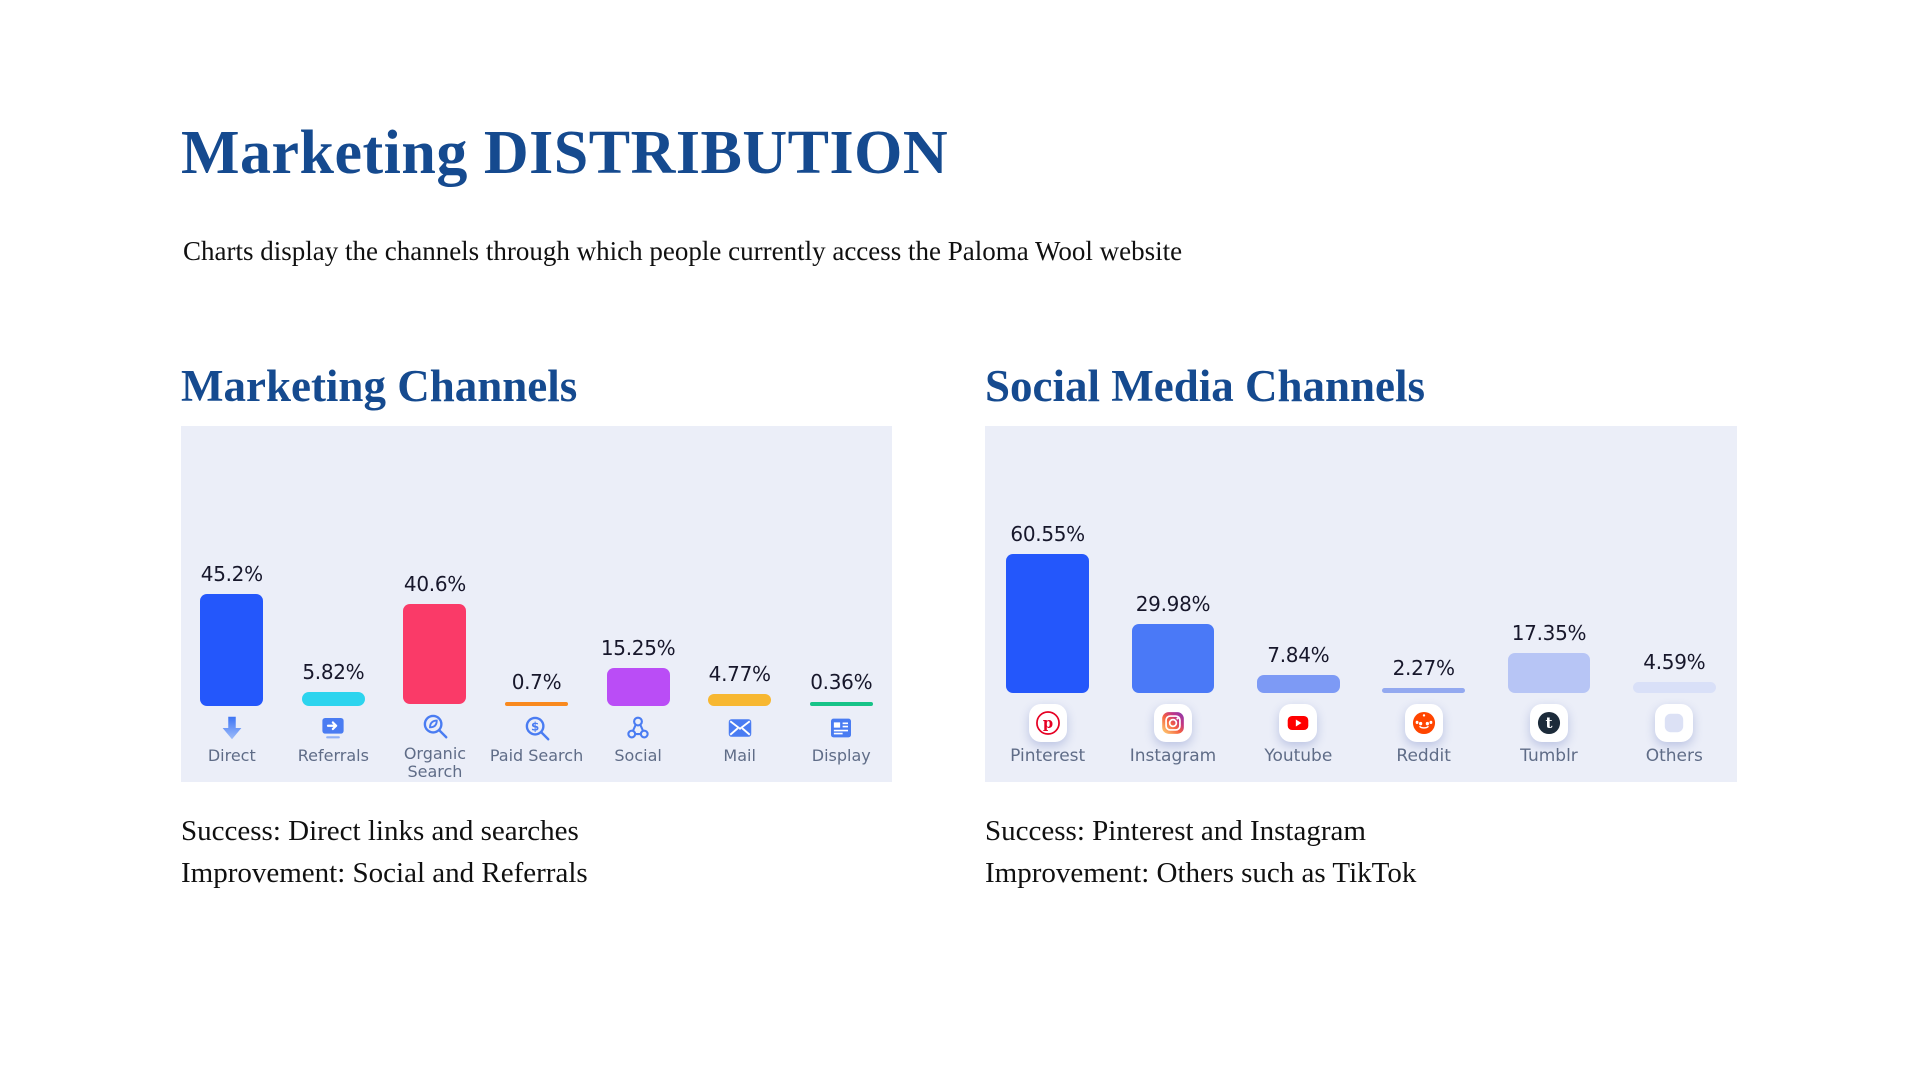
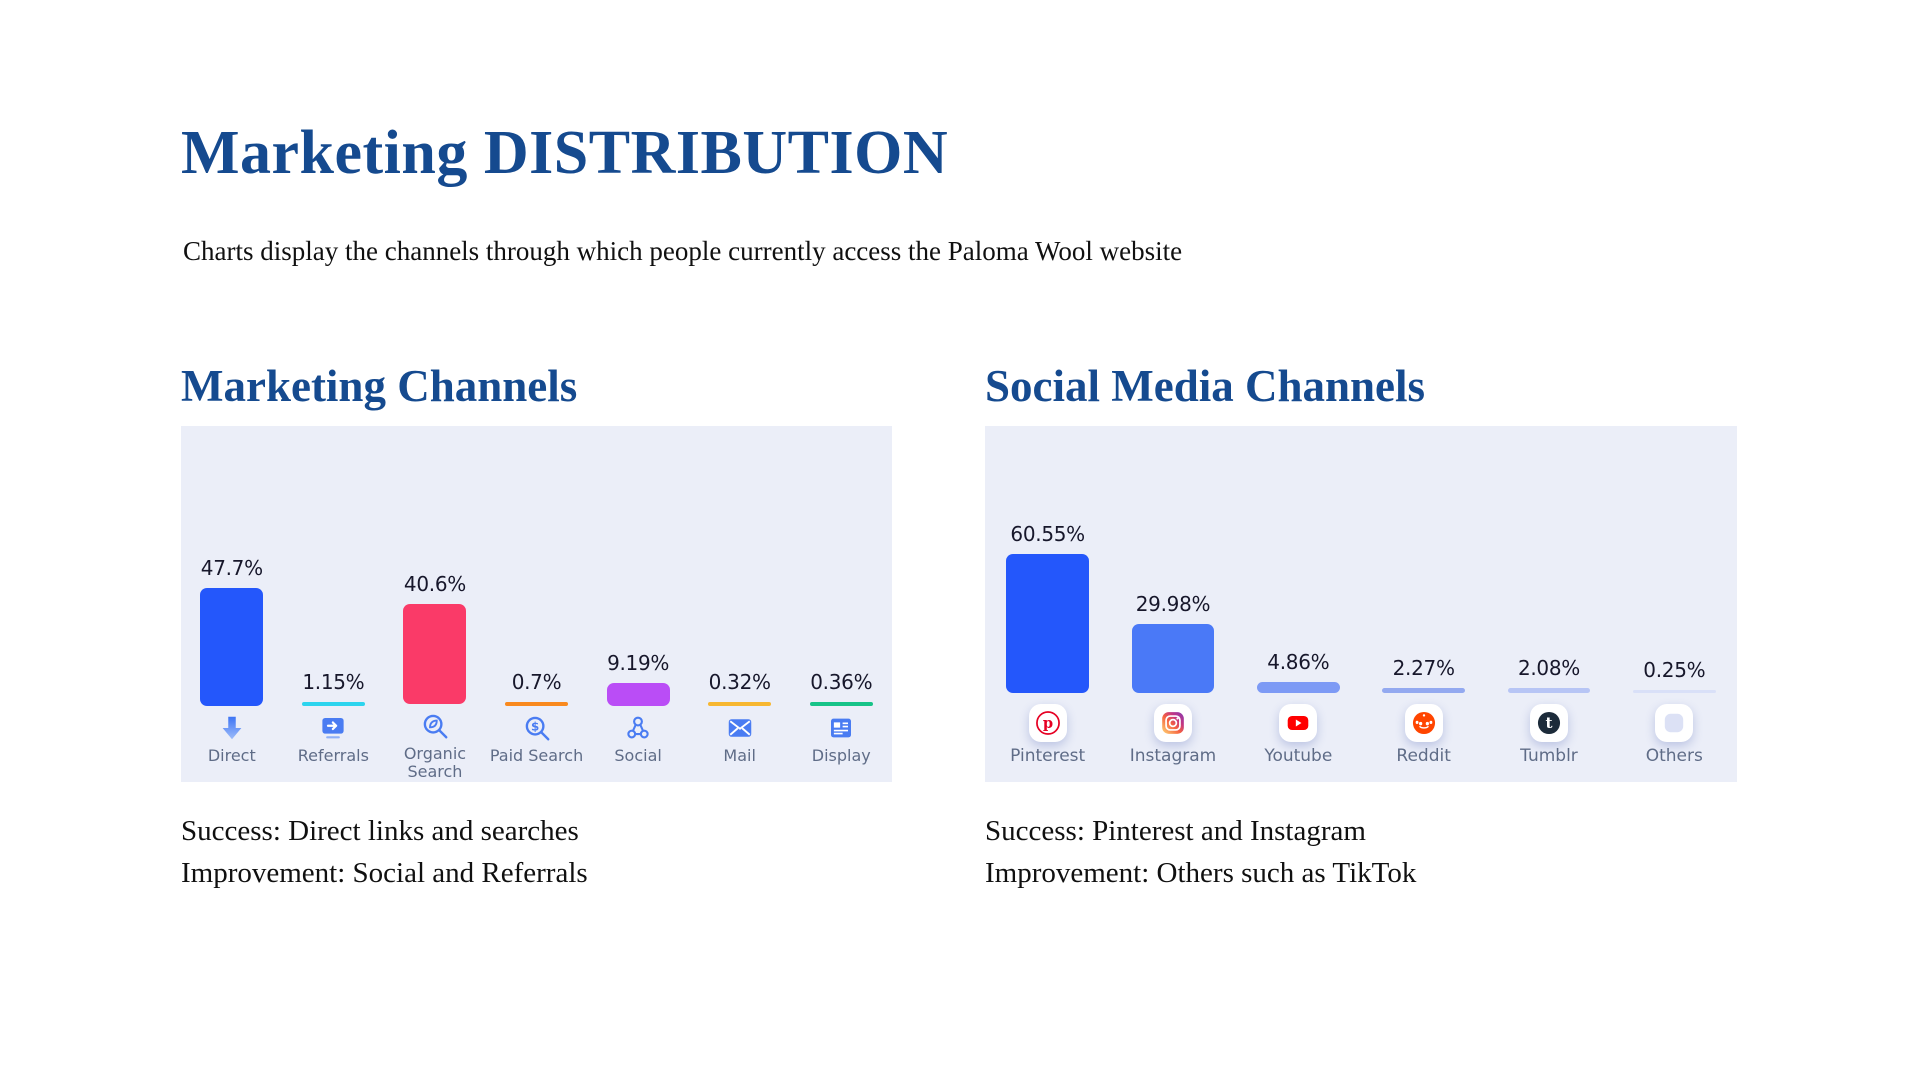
Marketing Channels/Direct: 45.2% -> 47.7%
Marketing Channels/Referrals: 5.82% -> 1.15%
Marketing Channels/Social: 15.25% -> 9.19%
Marketing Channels/Mail: 4.77% -> 0.32%
Social Media Channels/Youtube: 7.84% -> 4.86%
Social Media Channels/Tumblr: 17.35% -> 2.08%
Social Media Channels/Others: 4.59% -> 0.25%
